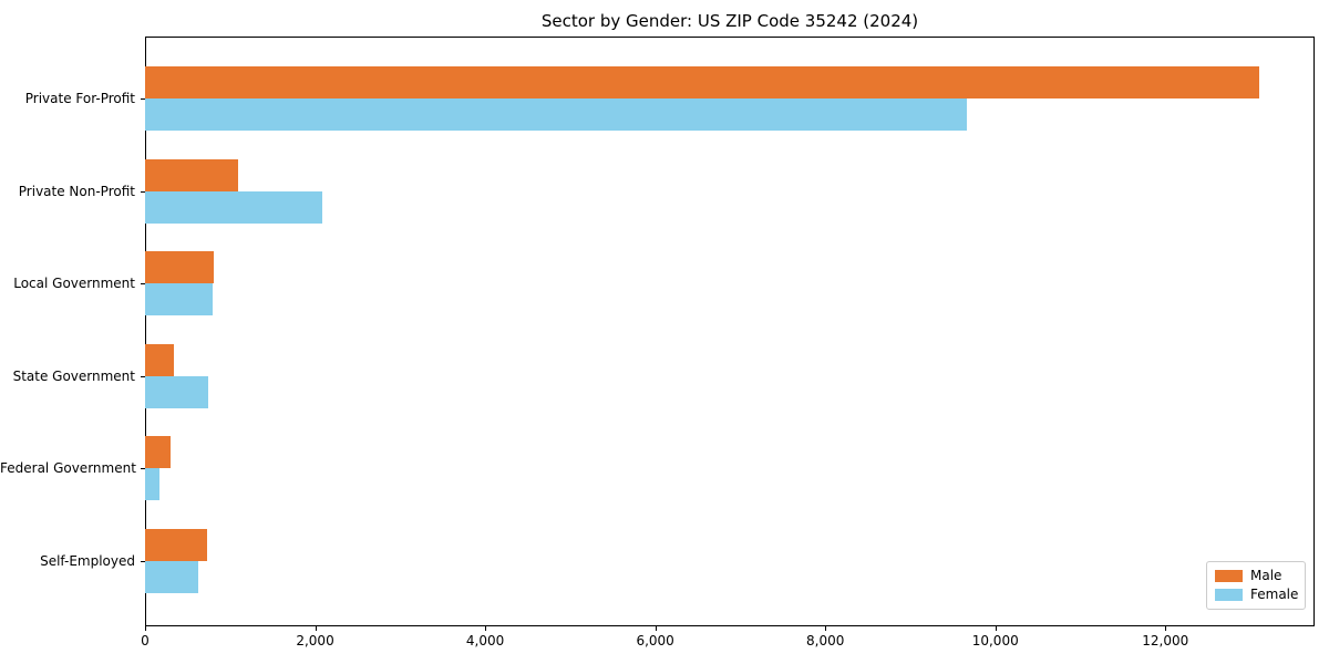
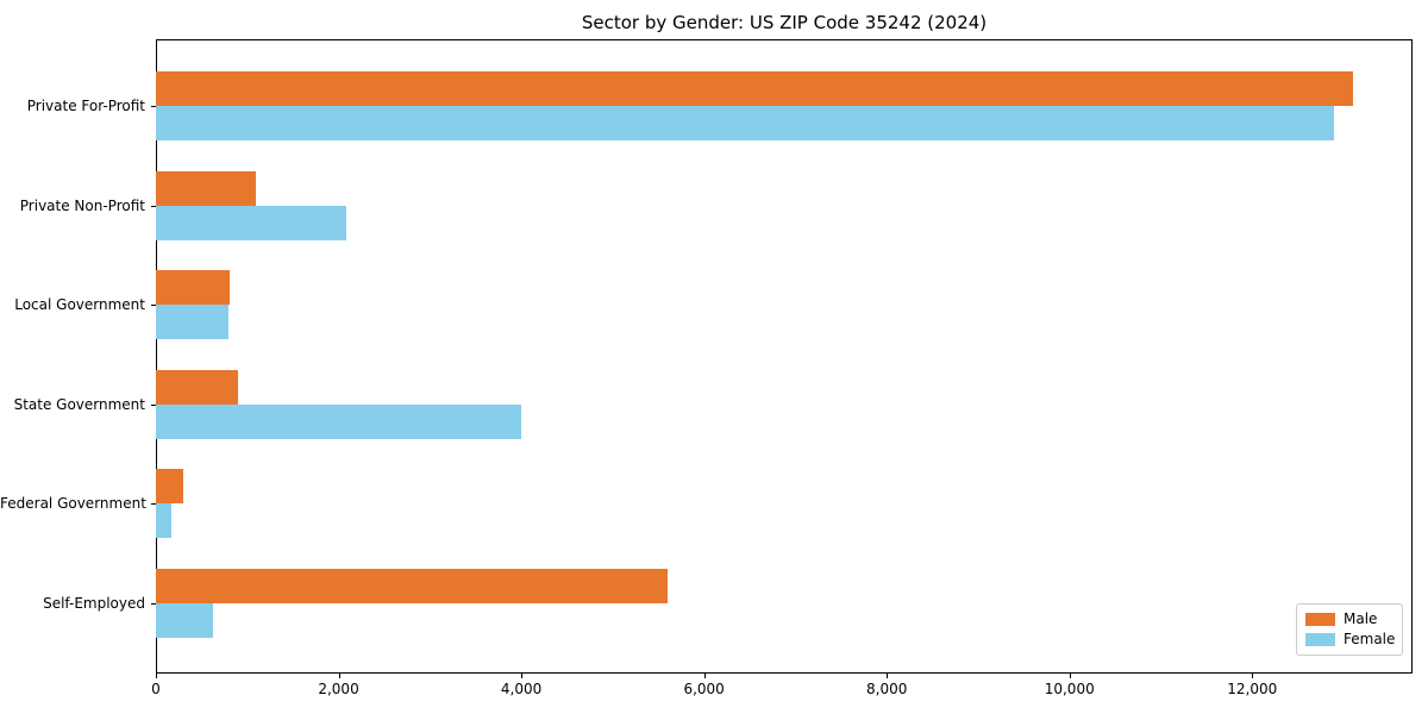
Female/Private For-Profit: 9700 -> 12900
Male/State Government: 300 -> 900
Female/State Government: 700 -> 4000
Male/Self-Employed: 700 -> 5600
